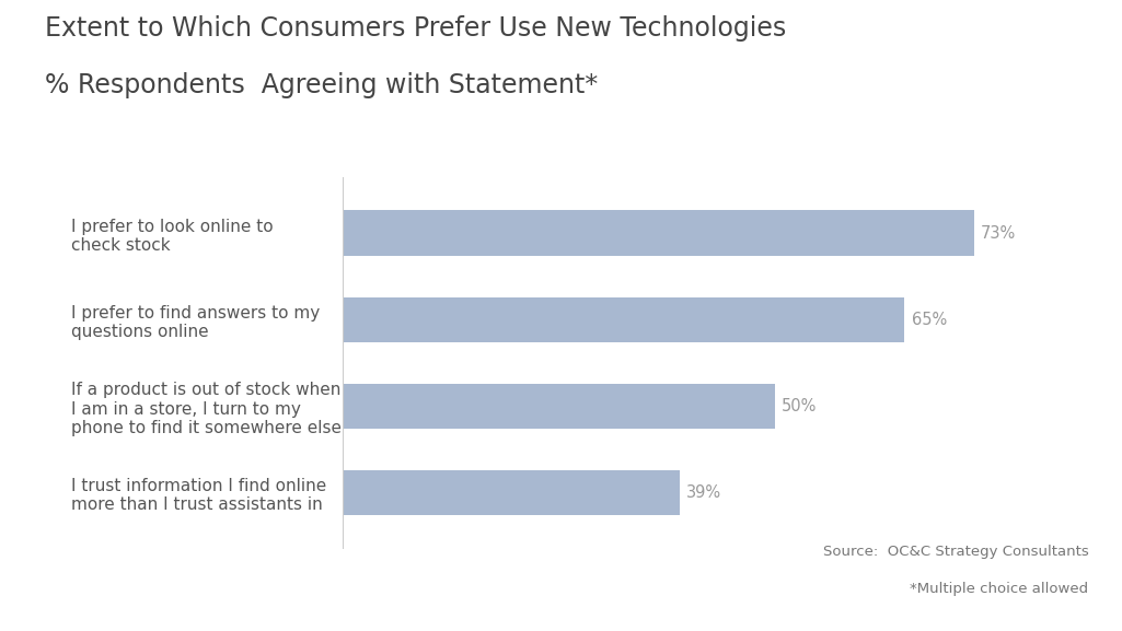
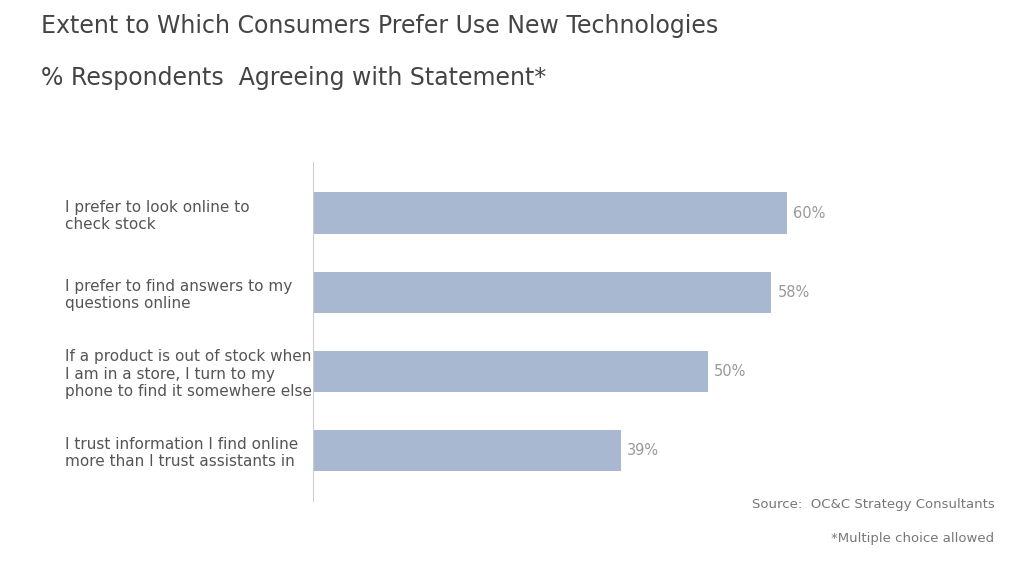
I prefer to look online to check stock: 73% -> 60%
I prefer to find answers to my questions online: 65% -> 58%
